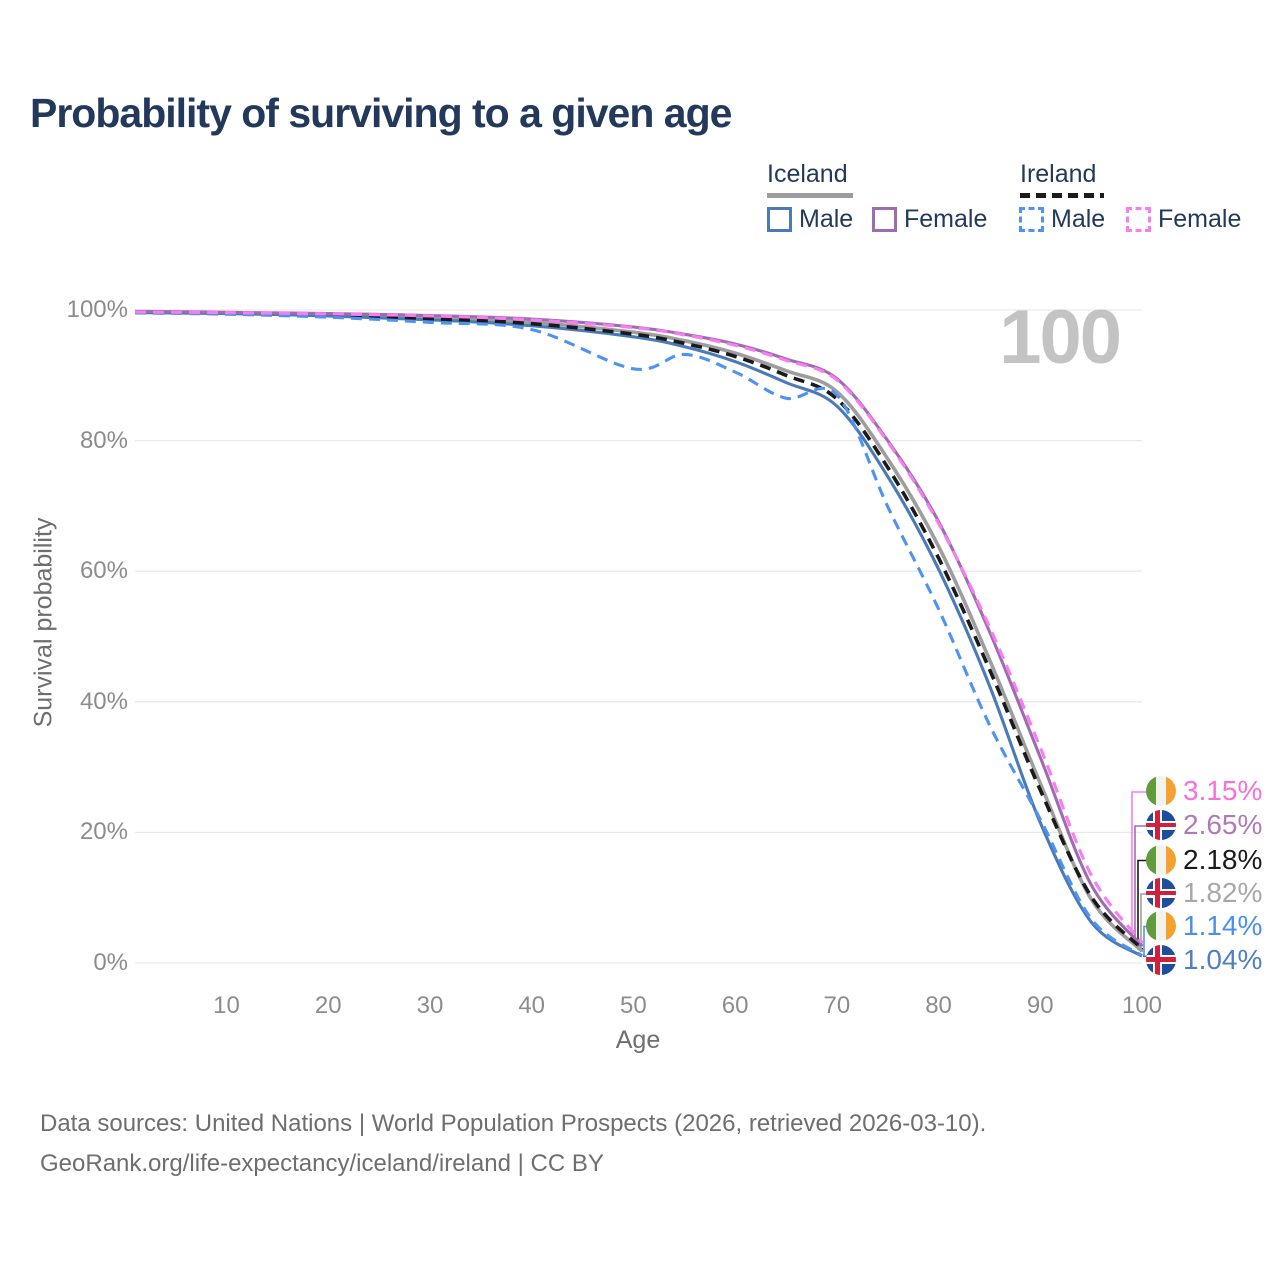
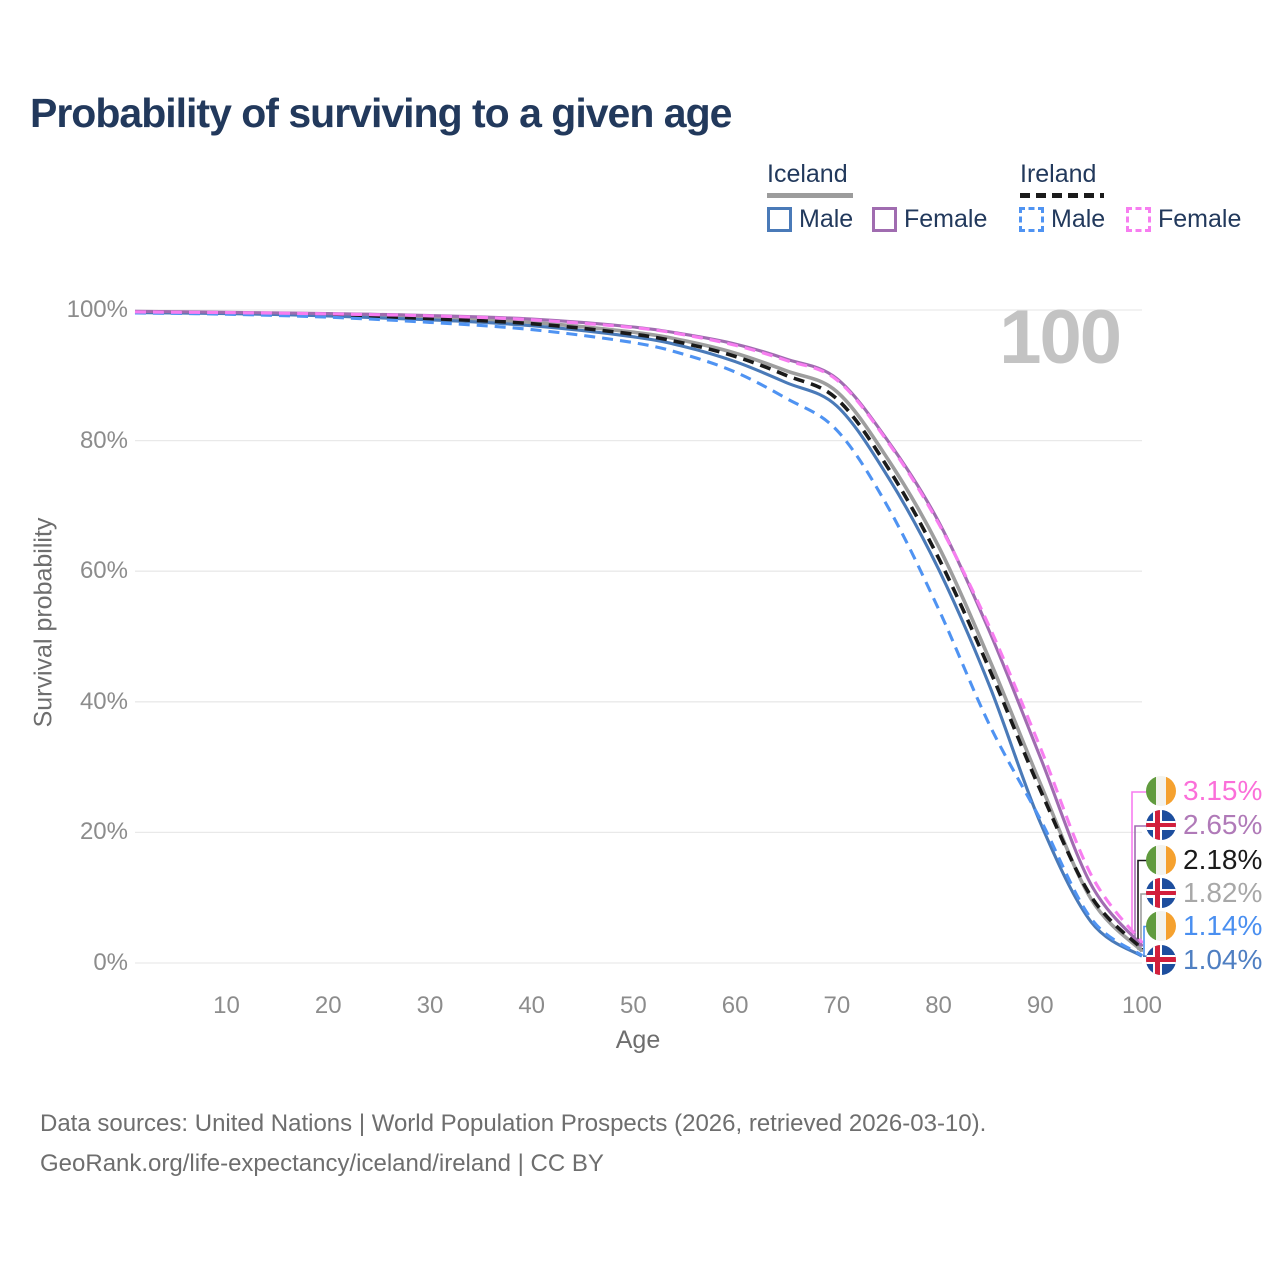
Ireland Male/50: 91% -> 95%
Ireland Male/70: 87% -> 82%
